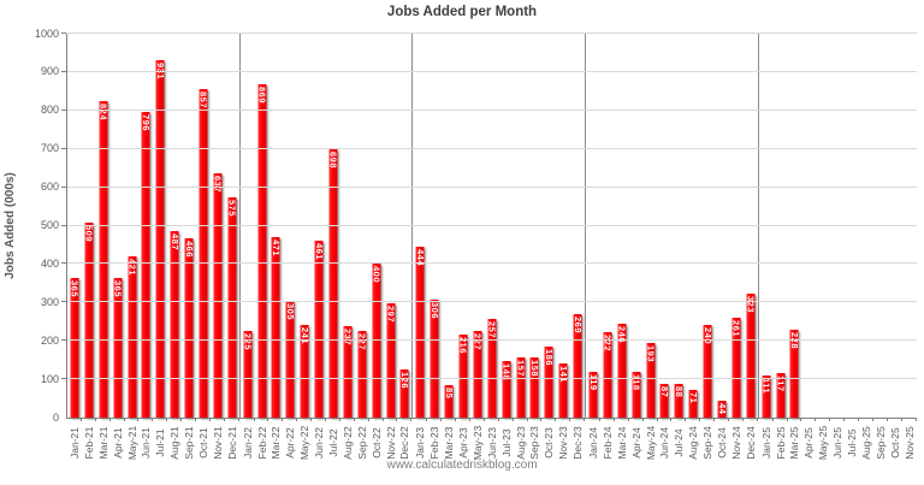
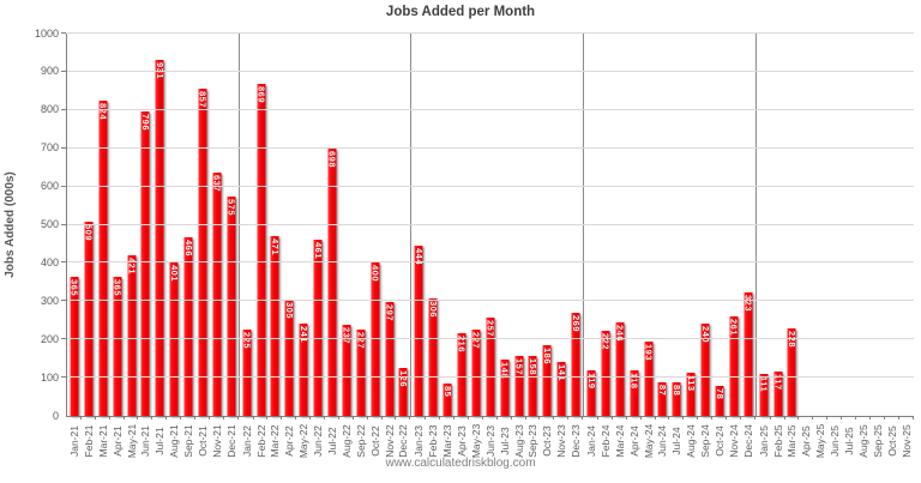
Aug-21: 487 -> 401
Aug-24: 71 -> 113
Oct-24: 44 -> 78
